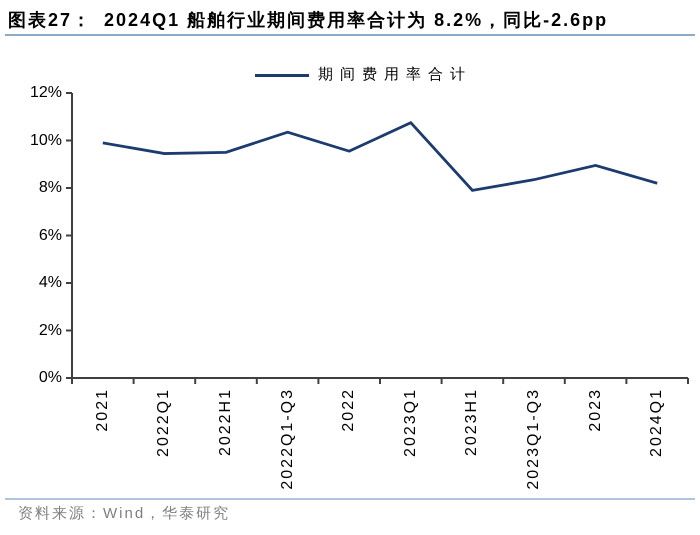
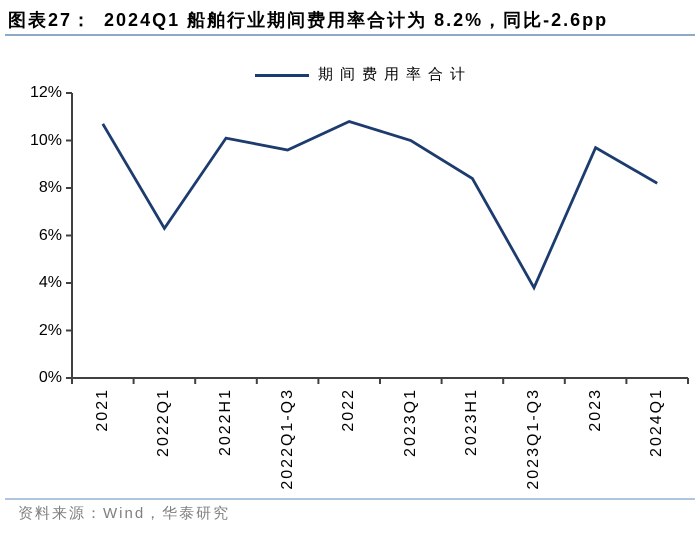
2021: 9.9% -> 10.7%
2022Q1: 9.4% -> 6.3%
2022H1: 9.5% -> 10.1%
2022Q1-Q3: 10.3% -> 9.6%
2022: 9.6% -> 10.8%
2023Q1: 10.8% -> 10.0%
2023H1: 7.9% -> 8.4%
2023Q1-Q3: 8.3% -> 3.8%
2023: 8.9% -> 9.7%
